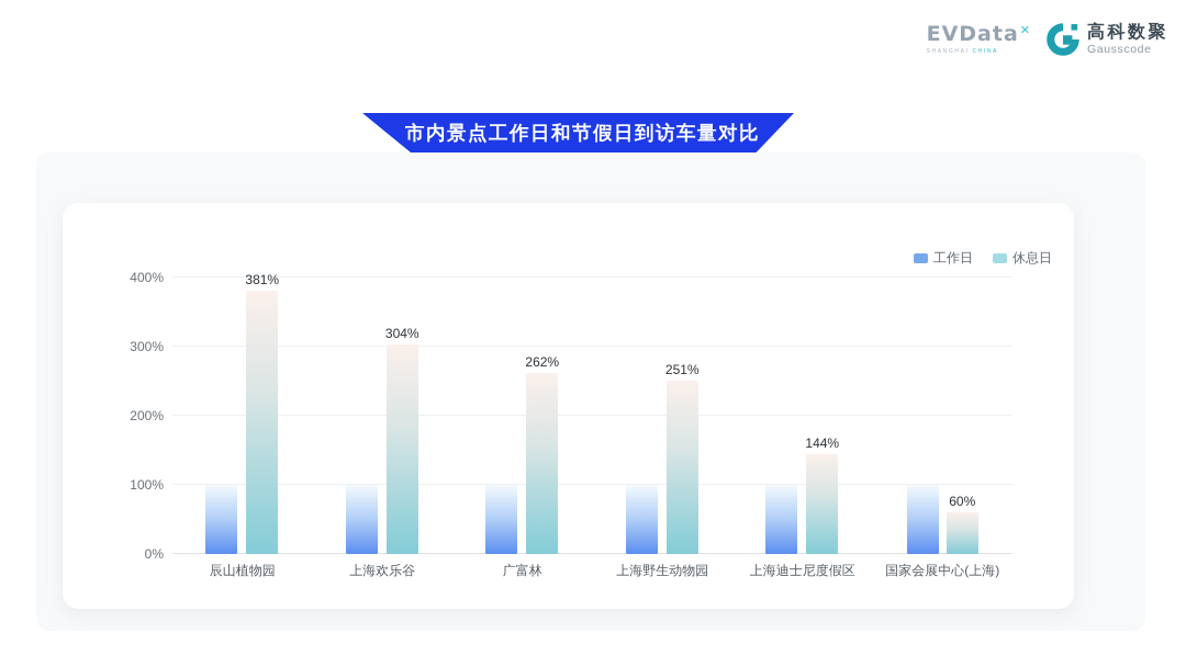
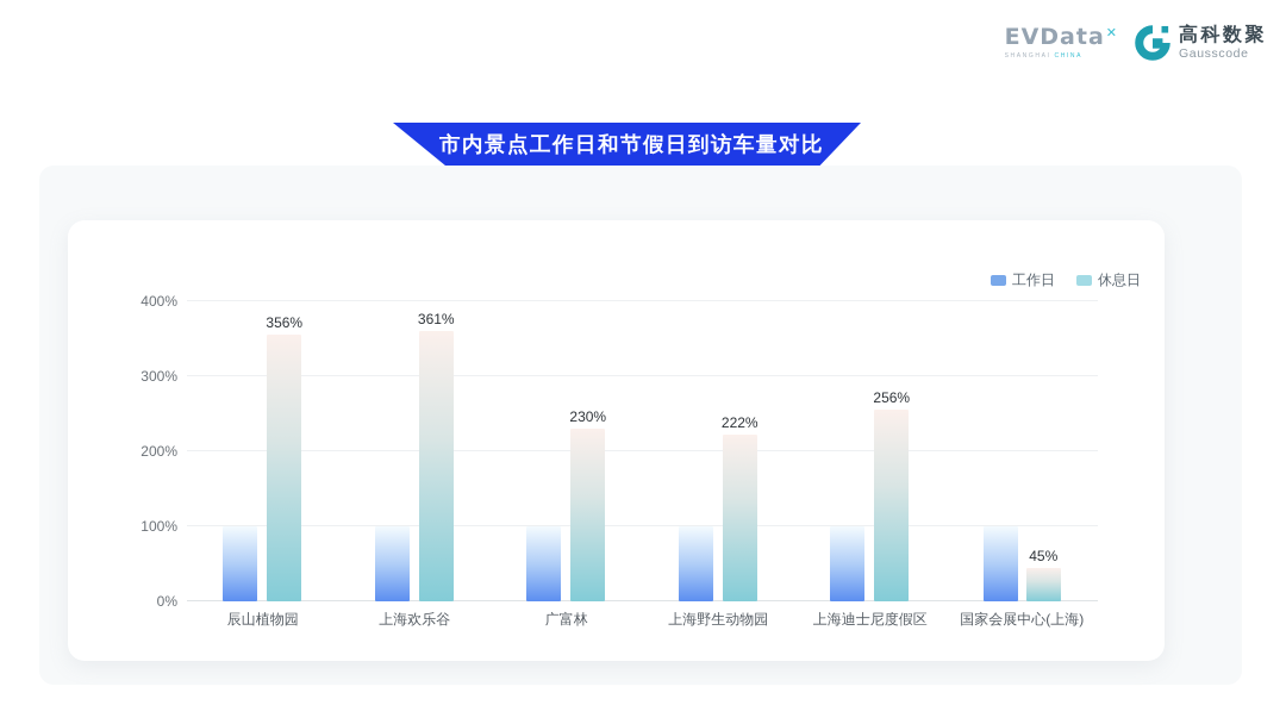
休息日/辰山植物园: 381% -> 356%
休息日/上海欢乐谷: 304% -> 361%
休息日/广富林: 262% -> 230%
休息日/上海野生动物园: 251% -> 222%
休息日/上海迪士尼度假区: 144% -> 256%
休息日/国家会展中心(上海): 60% -> 45%
